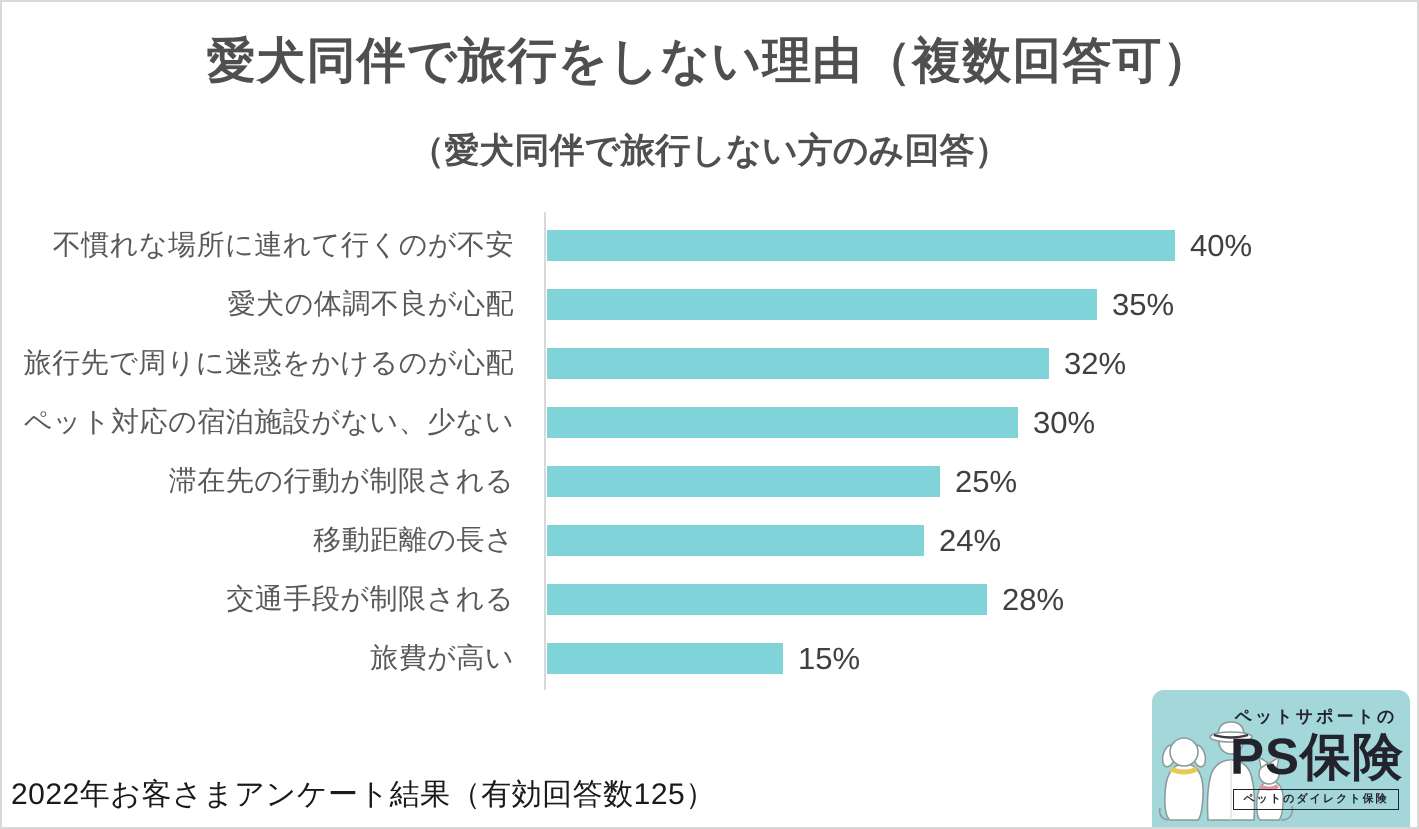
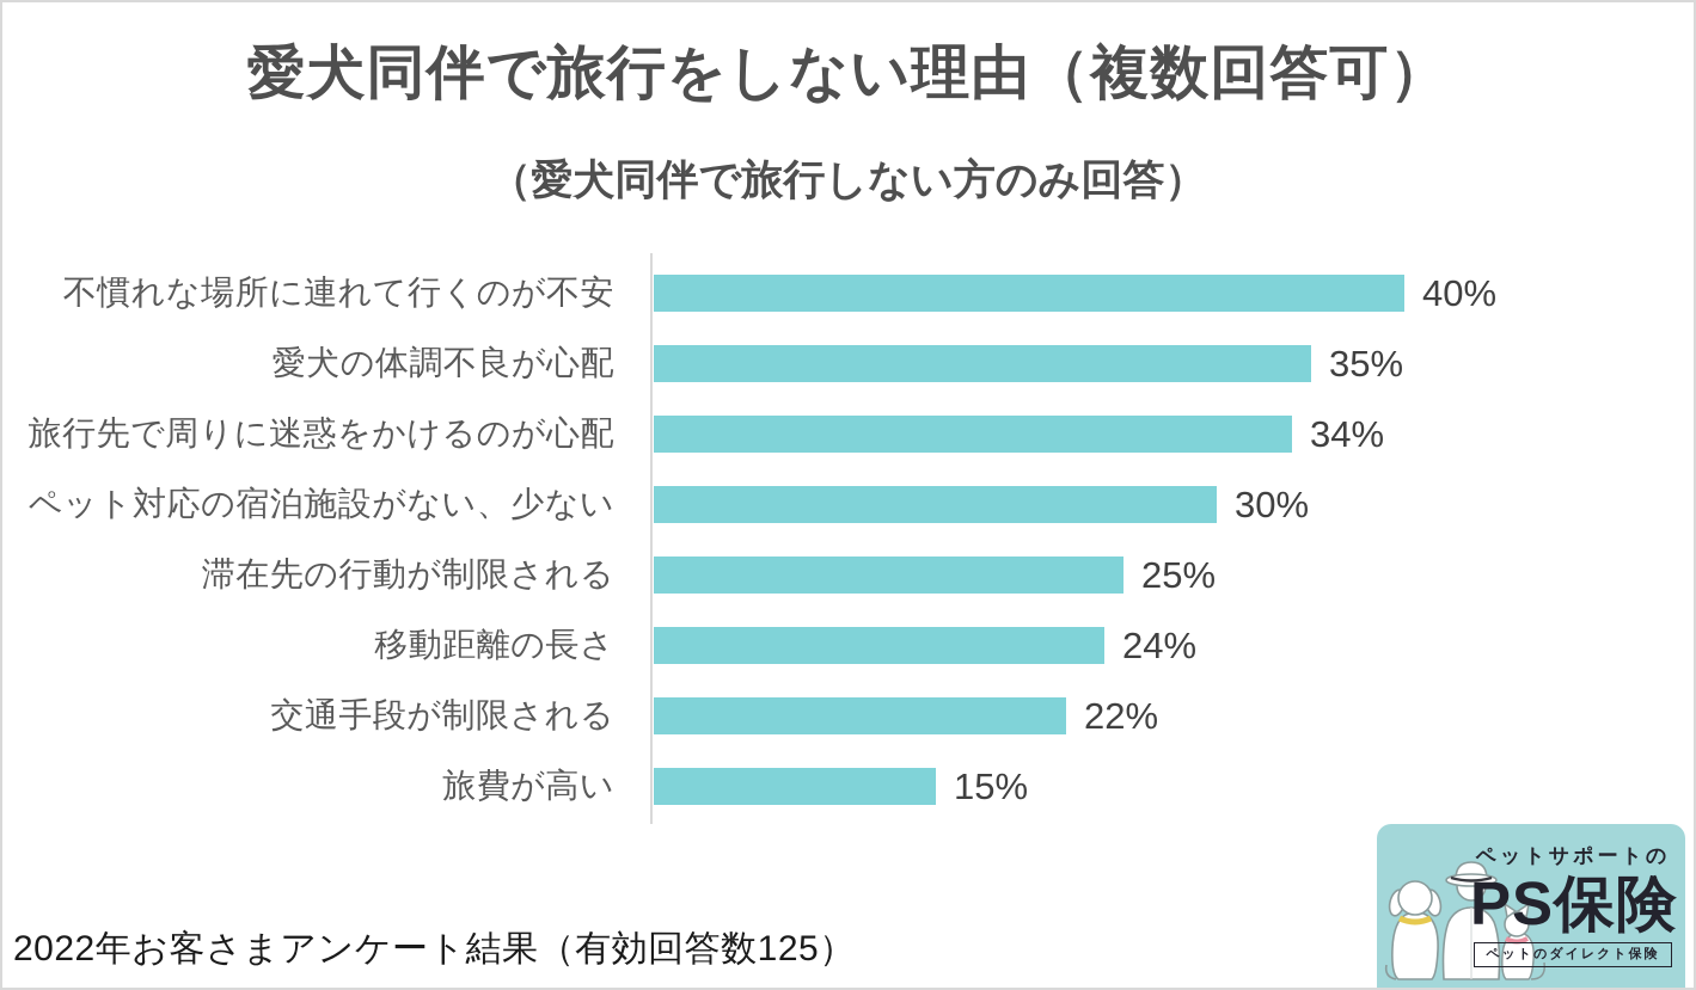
旅行先で周りに迷惑をかけるのが心配: 32% -> 34%
交通手段が制限される: 28% -> 22%
